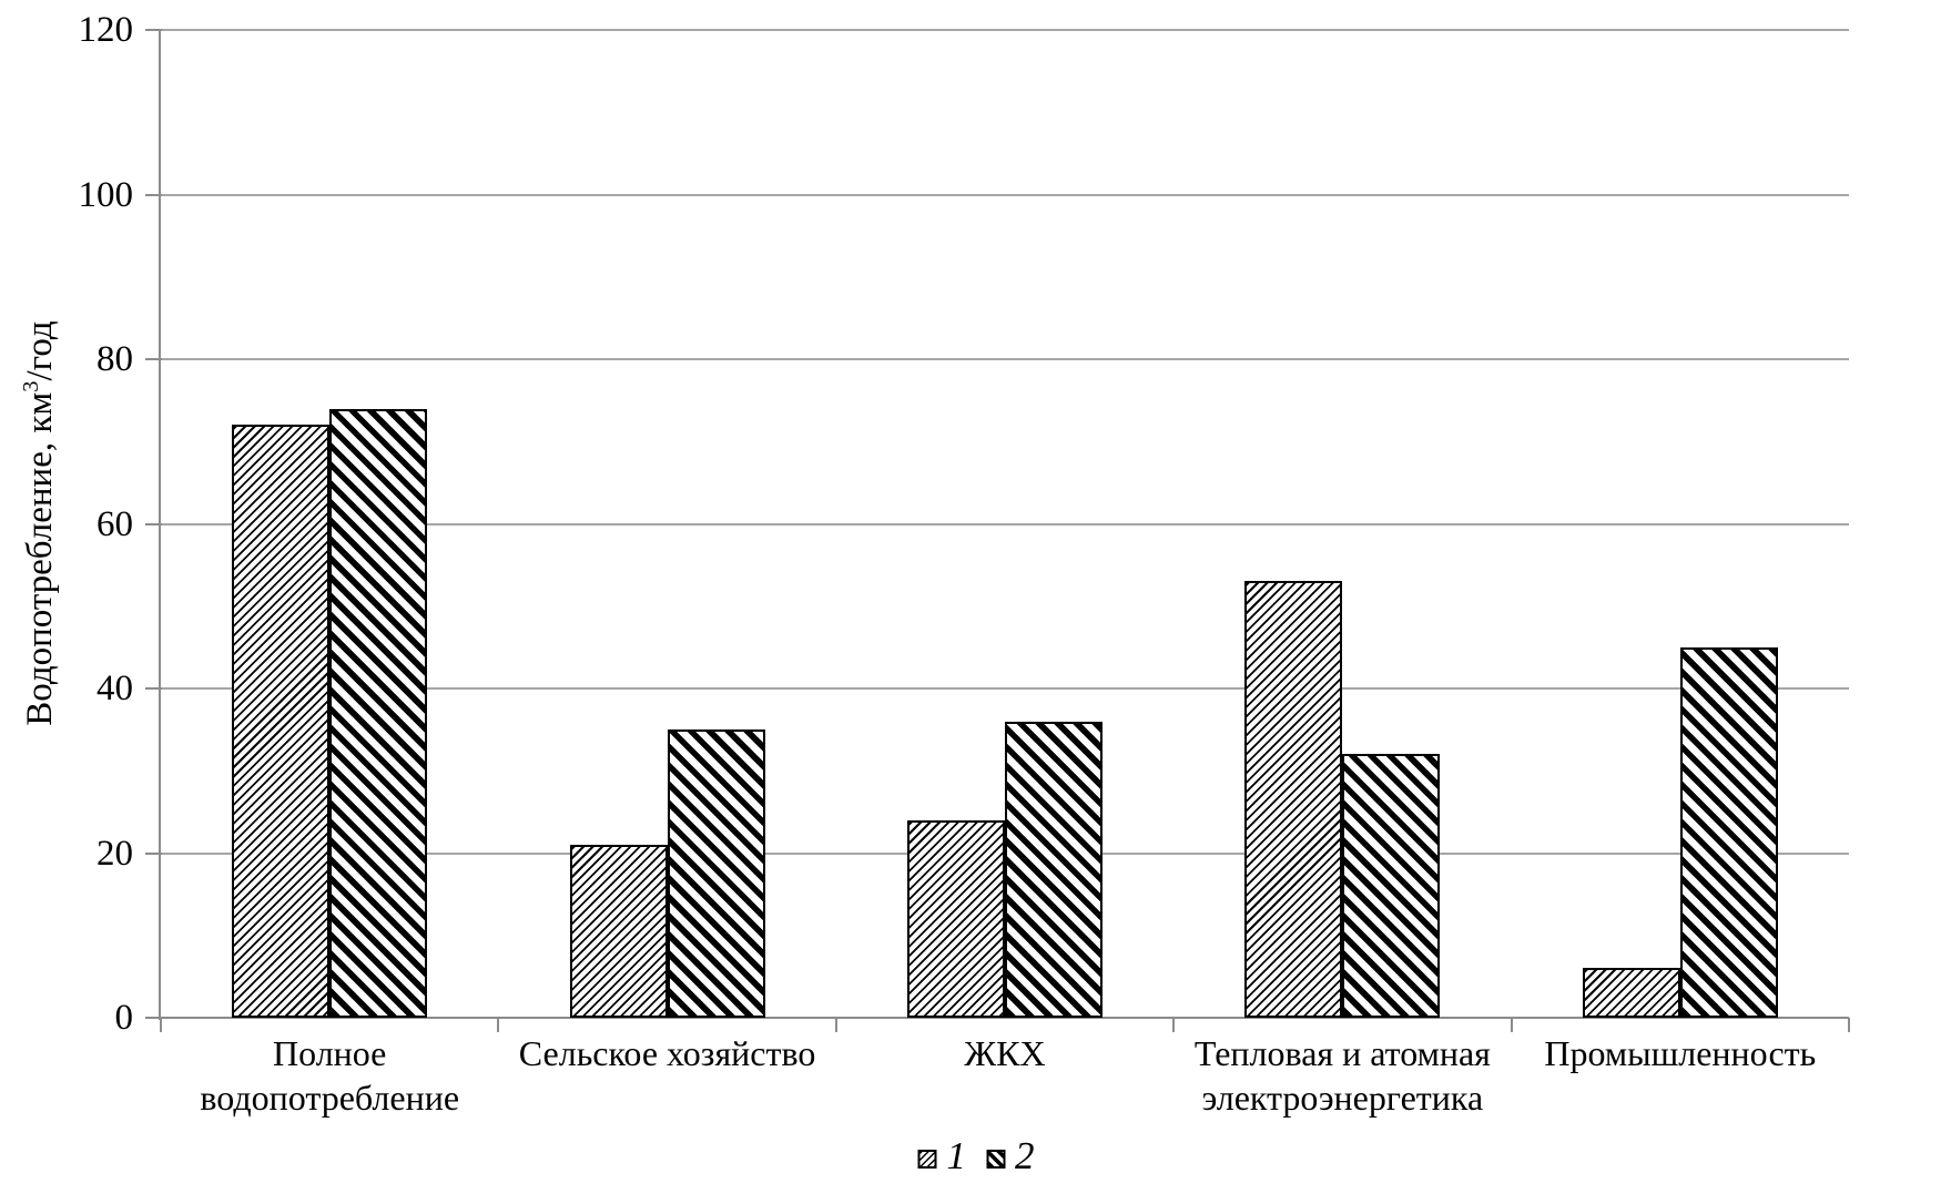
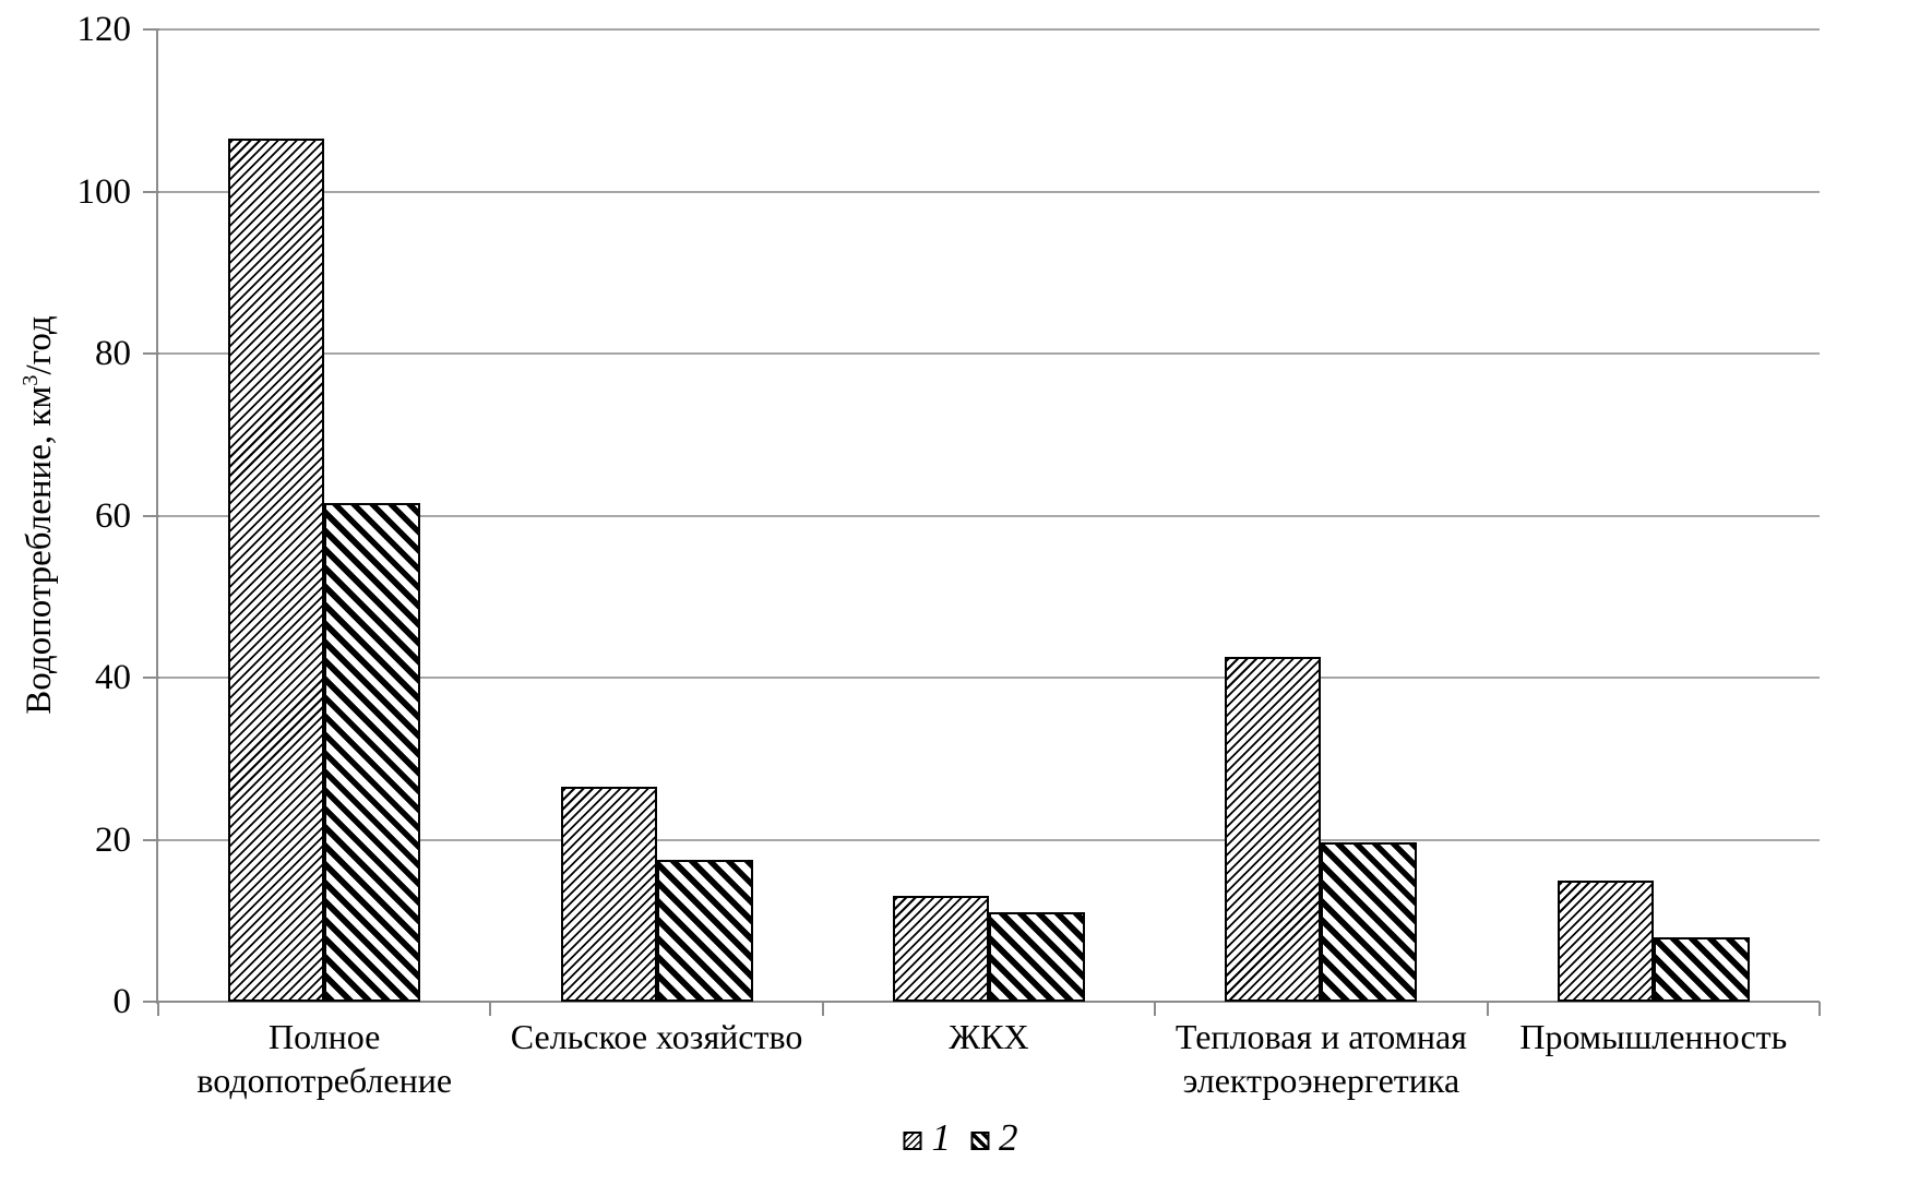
1/Полное водопотребление: 72 -> 106
2/Полное водопотребление: 74 -> 62
1/Сельское хозяйство: 21 -> 26
2/Сельское хозяйство: 35 -> 18
1/ЖКХ: 24 -> 13
2/ЖКХ: 36 -> 11
1/Тепловая и атомная электроэнергетика: 53 -> 42
2/Тепловая и атомная электроэнергетика: 32 -> 20
1/Промышленность: 6 -> 15
2/Промышленность: 45 -> 8
